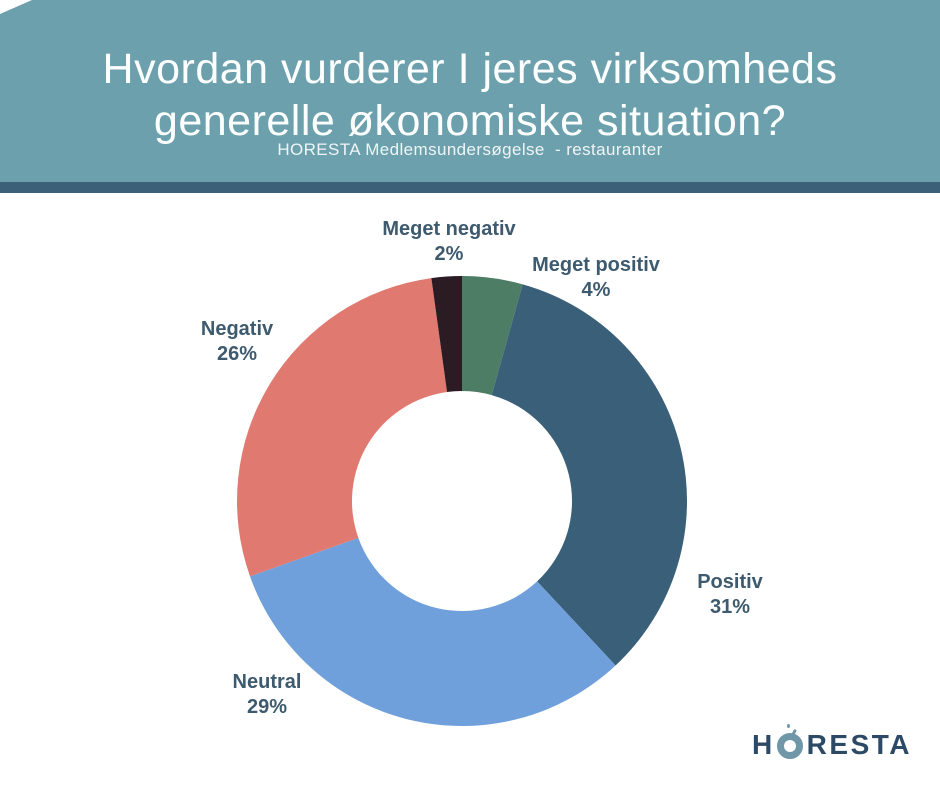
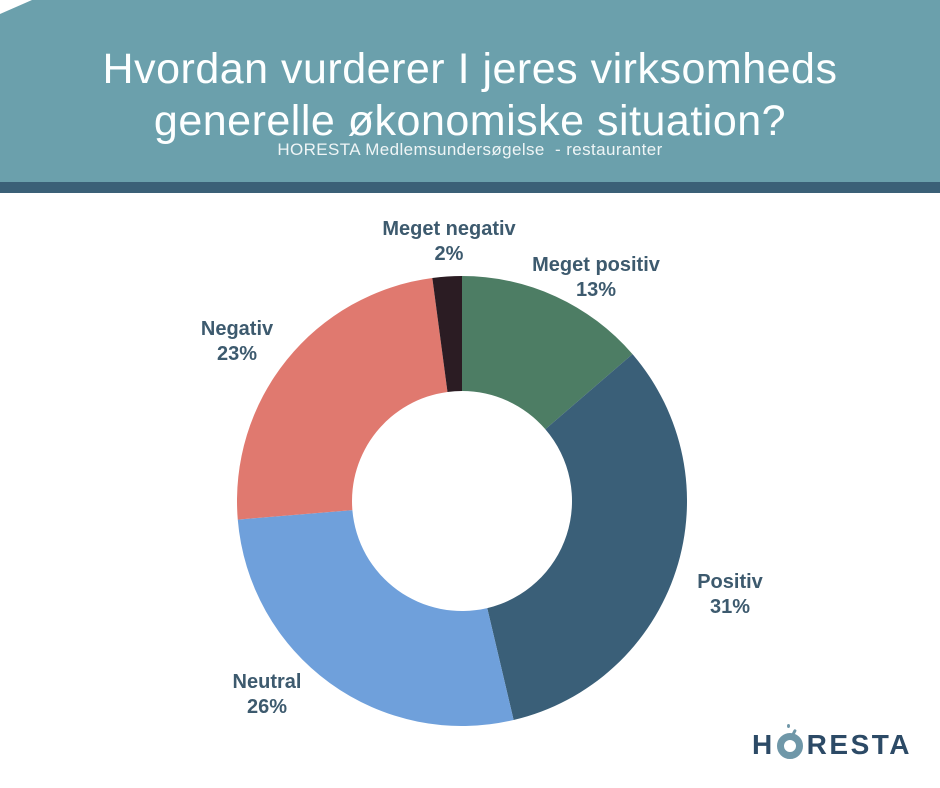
Meget positiv: 4% -> 13%
Neutral: 29% -> 26%
Negativ: 26% -> 23%
